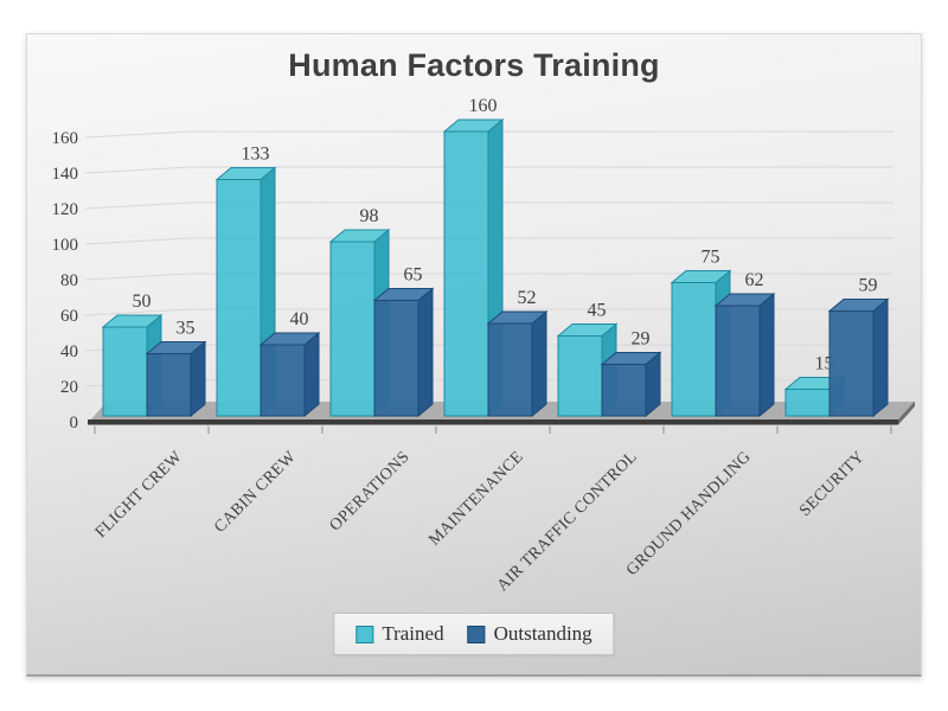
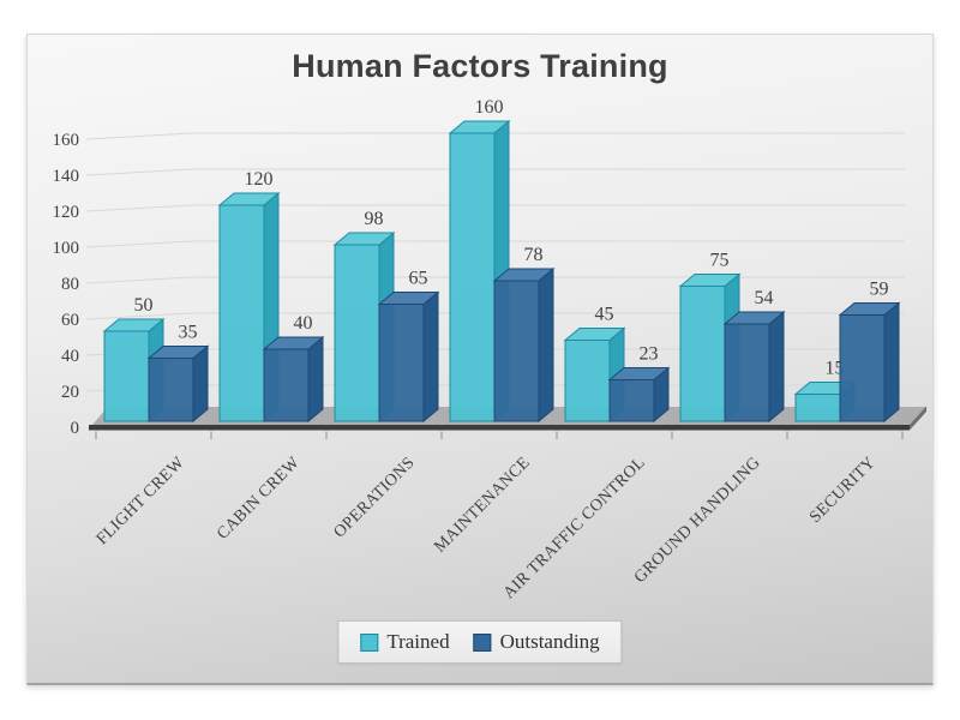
Trained/CABIN CREW: 133 -> 120
Outstanding/MAINTENANCE: 52 -> 78
Outstanding/AIR TRAFFIC CONTROL: 29 -> 23
Outstanding/GROUND HANDLING: 62 -> 54
